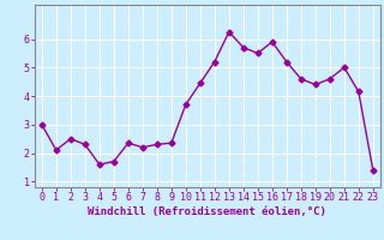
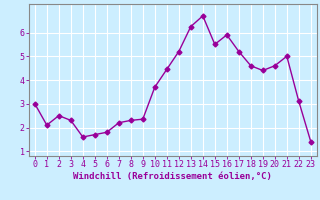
6: 2.35 -> 1.80
14: 5.70 -> 6.70
22: 4.15 -> 3.10
